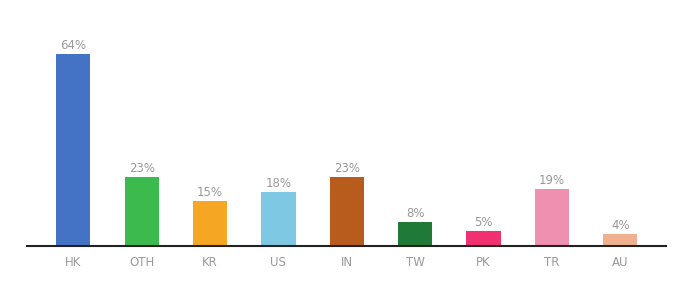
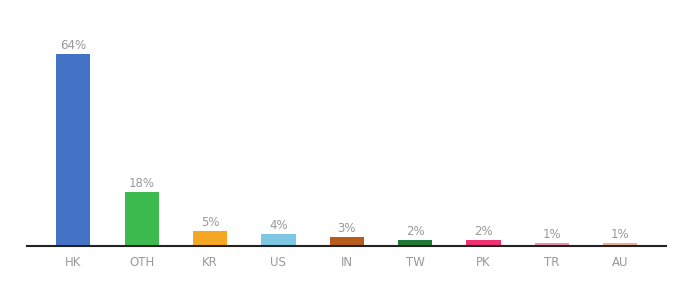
OTH: 23% -> 18%
KR: 15% -> 5%
US: 18% -> 4%
IN: 23% -> 3%
TW: 8% -> 2%
PK: 5% -> 2%
TR: 19% -> 1%
AU: 4% -> 1%
